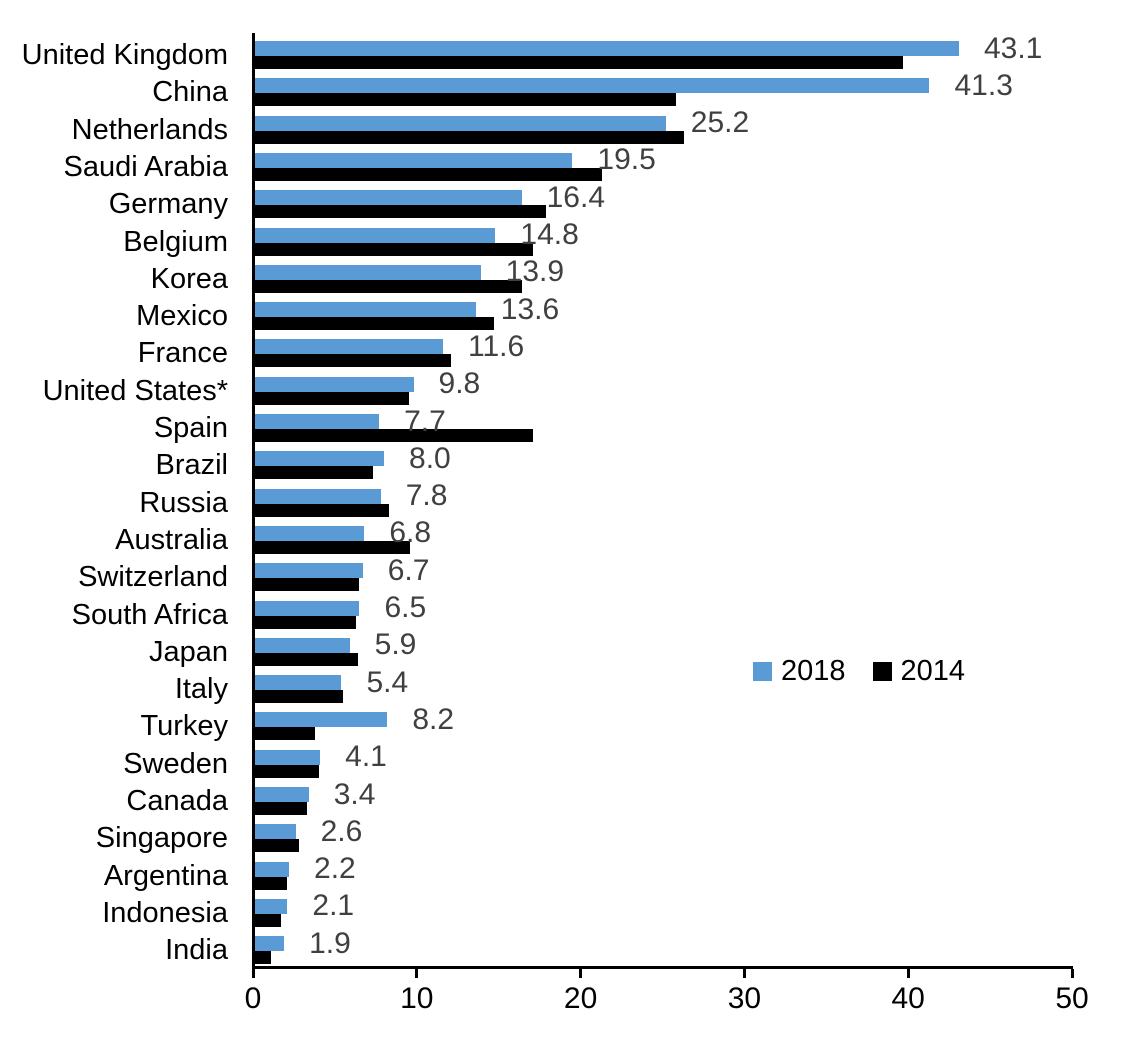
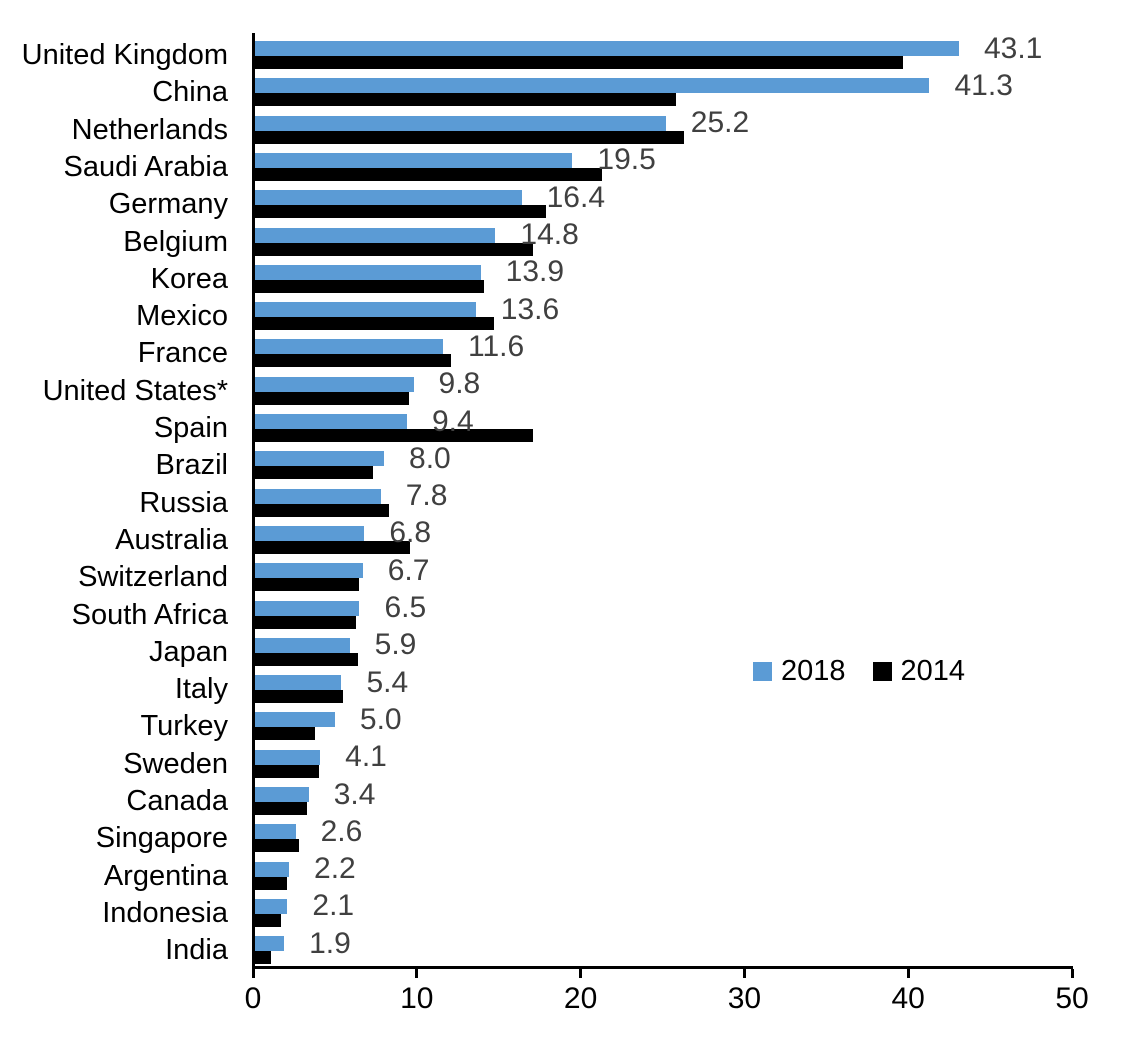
2014/Korea: 16.4 -> 14.1
2018/Spain: 7.7 -> 9.4
2018/Turkey: 8.2 -> 5.0
